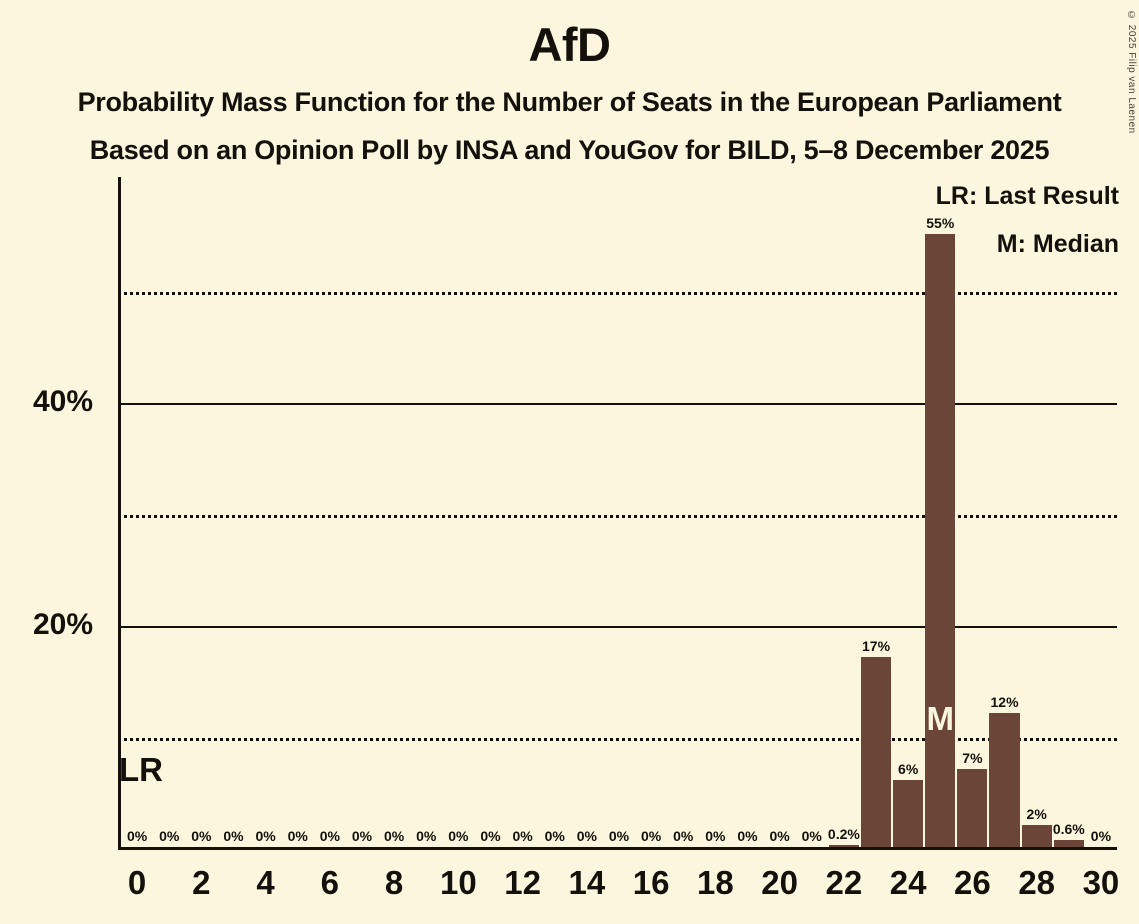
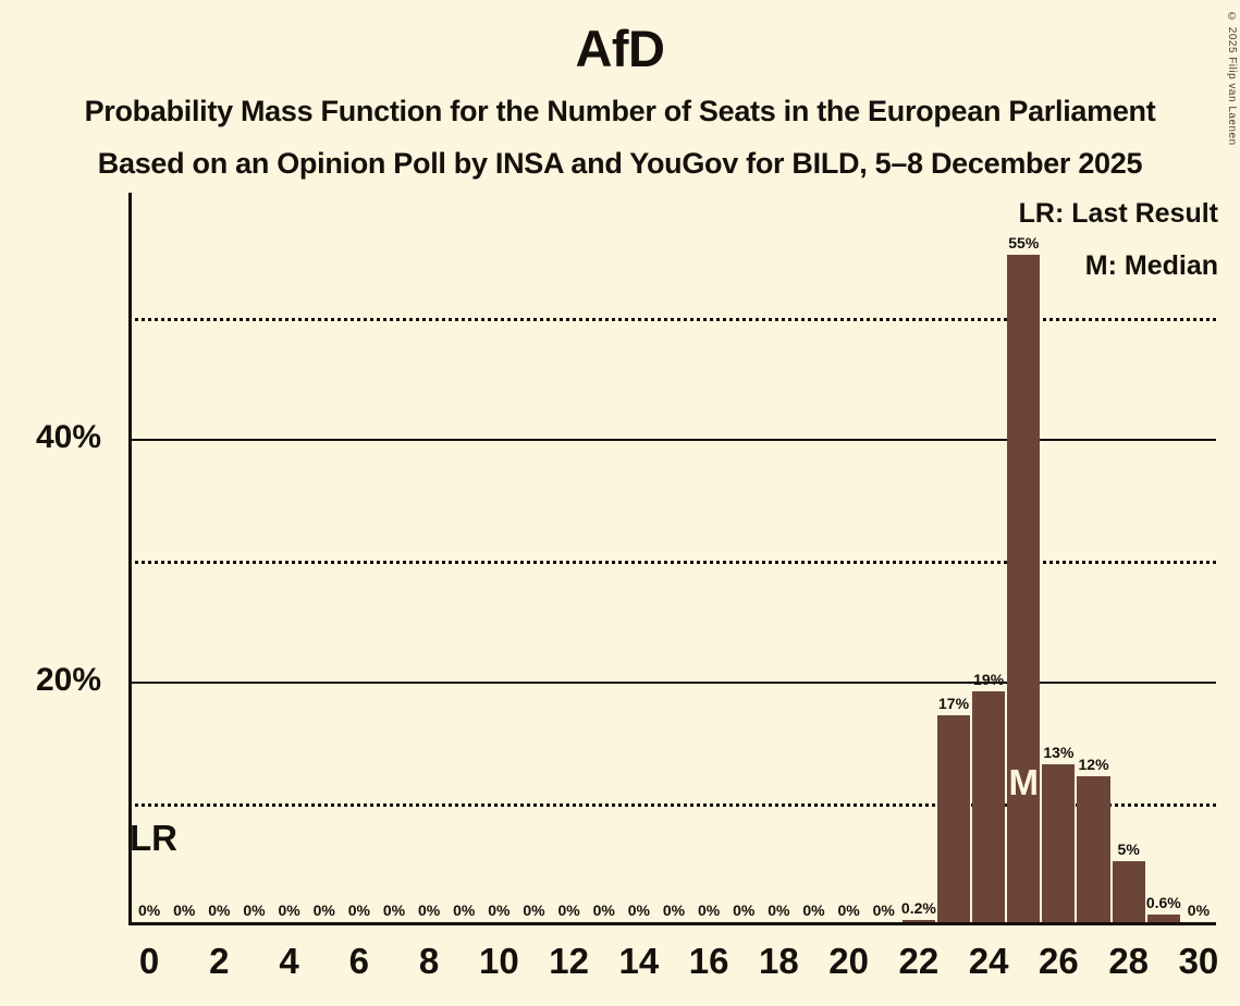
24: 6% -> 19%
26: 7% -> 13%
28: 2% -> 5%
